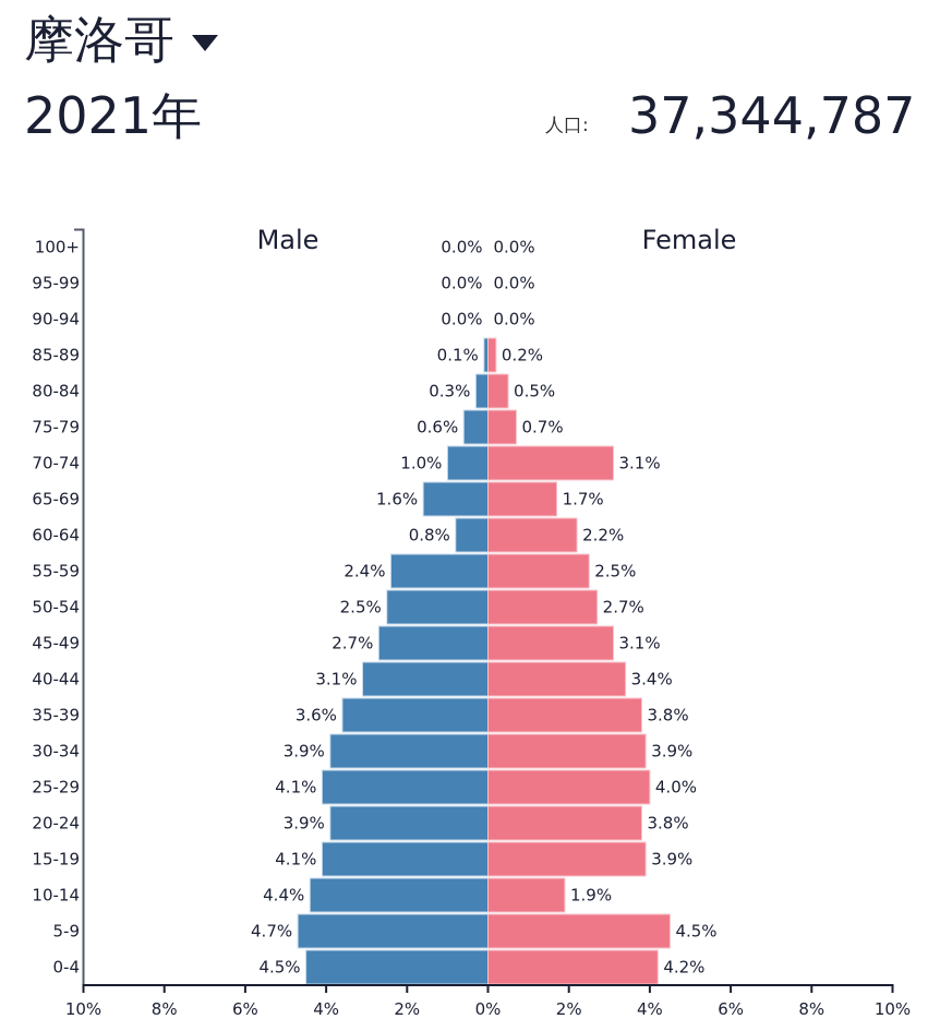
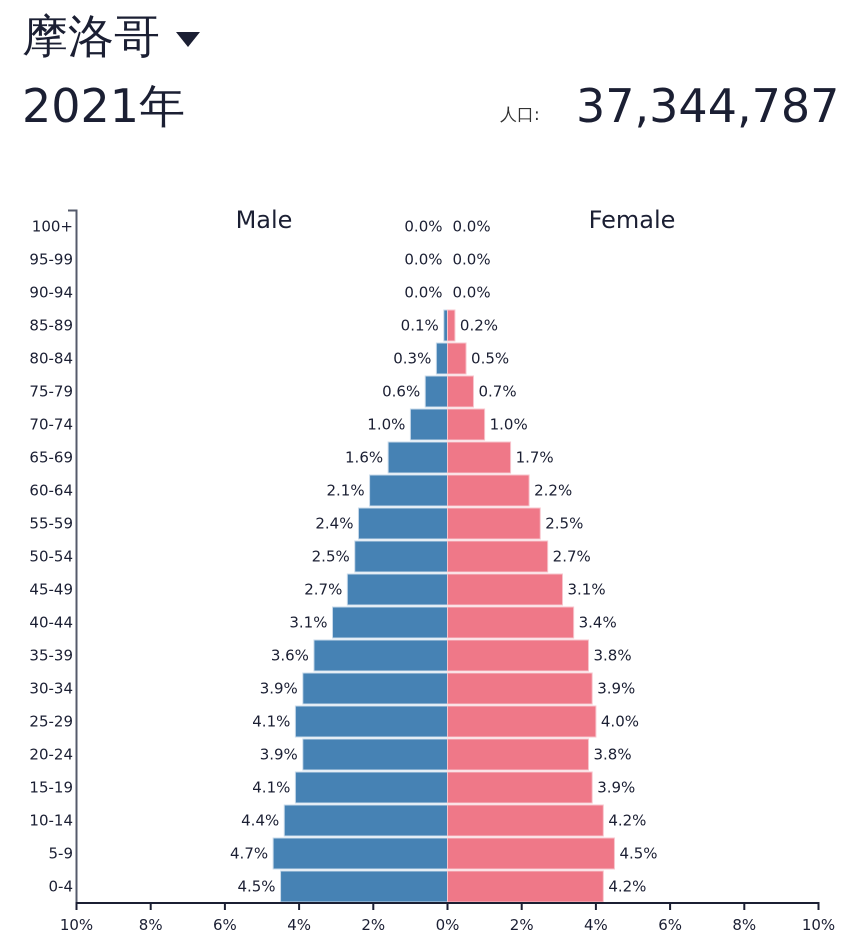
Female/70-74: 3.1% -> 1.0%
Male/60-64: 0.8% -> 2.1%
Female/10-14: 1.9% -> 4.2%
